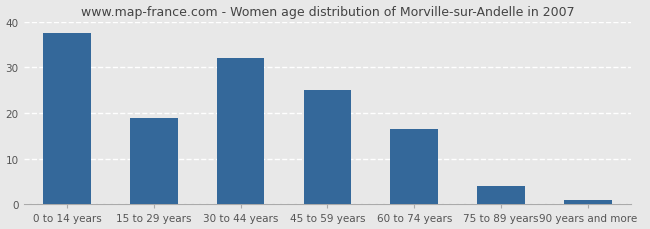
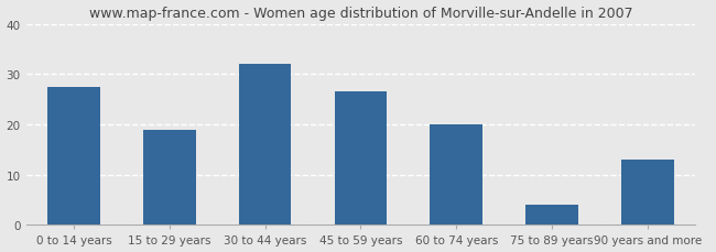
0 to 14 years: 37.5 -> 27.5
45 to 59 years: 25.0 -> 26.5
60 to 74 years: 16.5 -> 20.0
90 years and more: 1.0 -> 13.0
